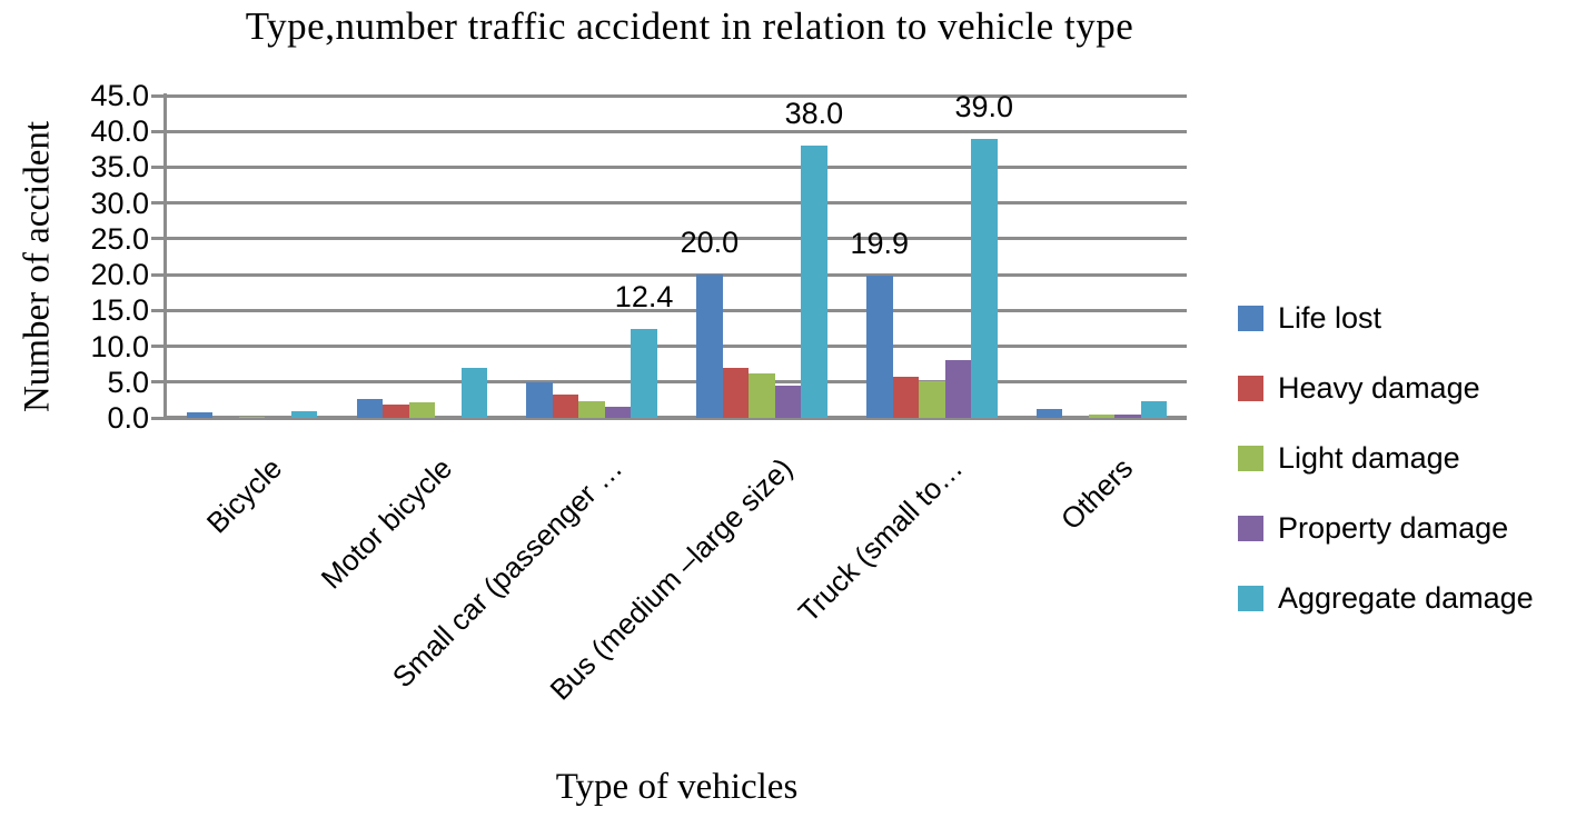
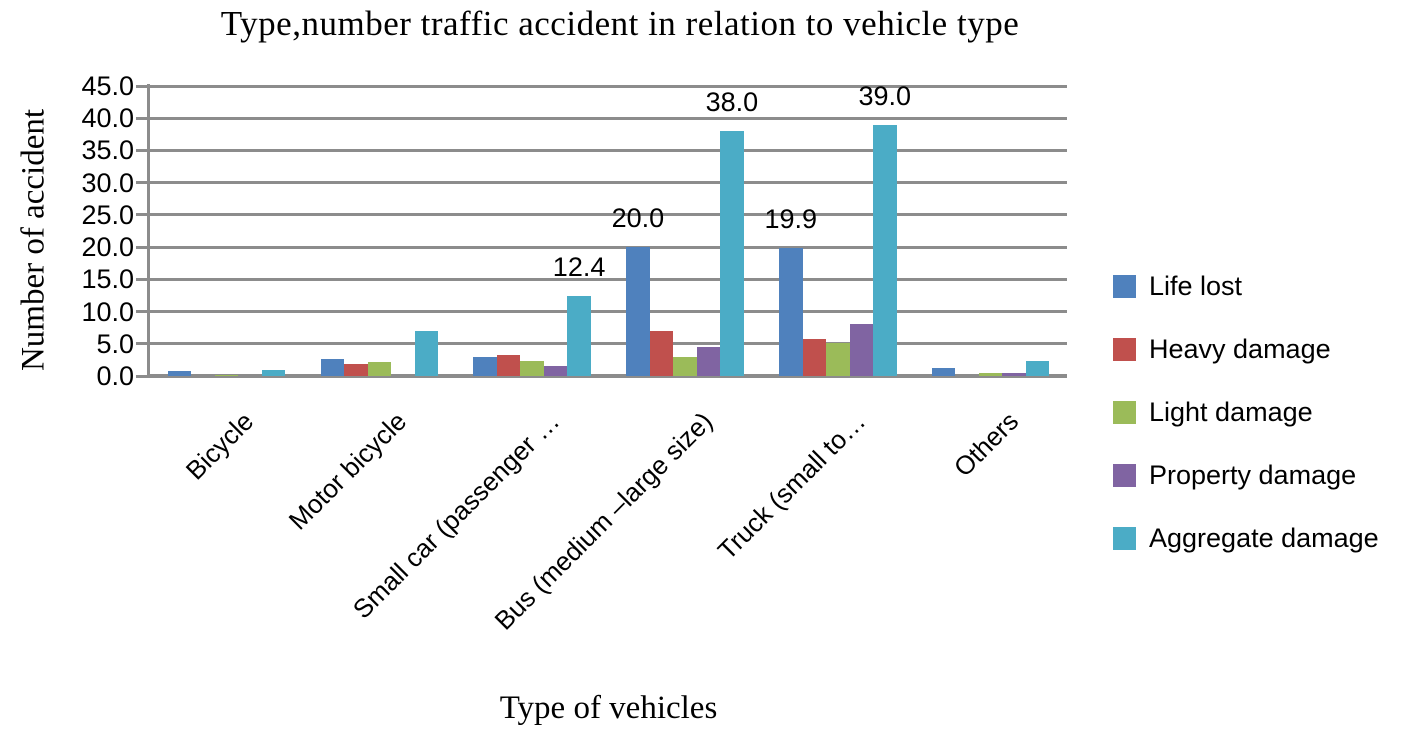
Life lost/Small car (passenger …: 5 -> 3
Light damage/Bus (medium –large size): 6 -> 3
